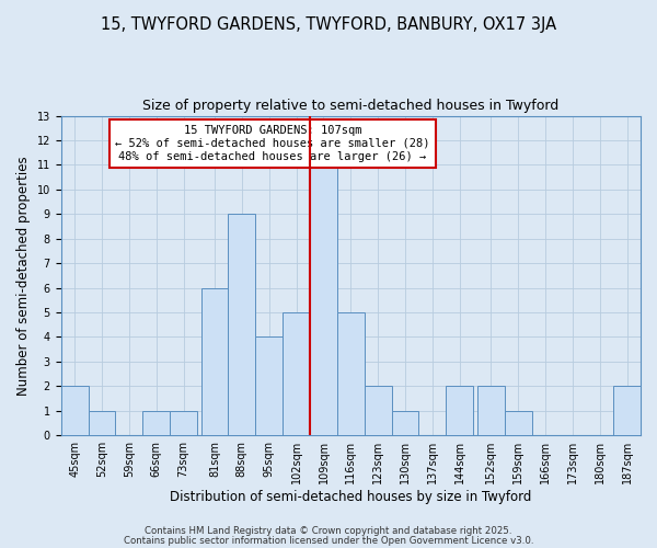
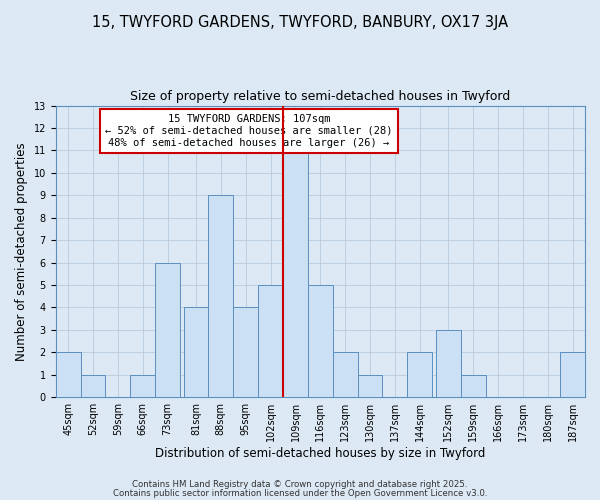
73sqm: 1 -> 6
81sqm: 6 -> 4
152sqm: 2 -> 3
